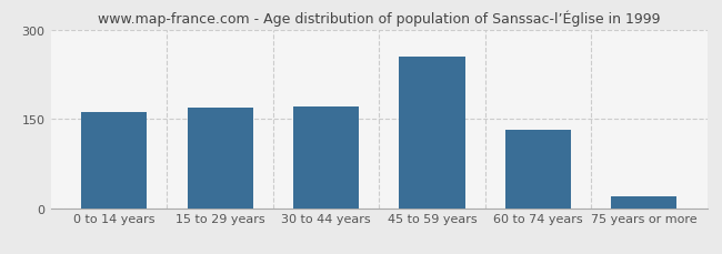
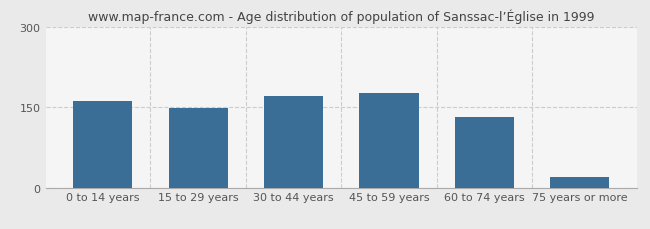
15 to 29 years: 168 -> 148
45 to 59 years: 254 -> 176
